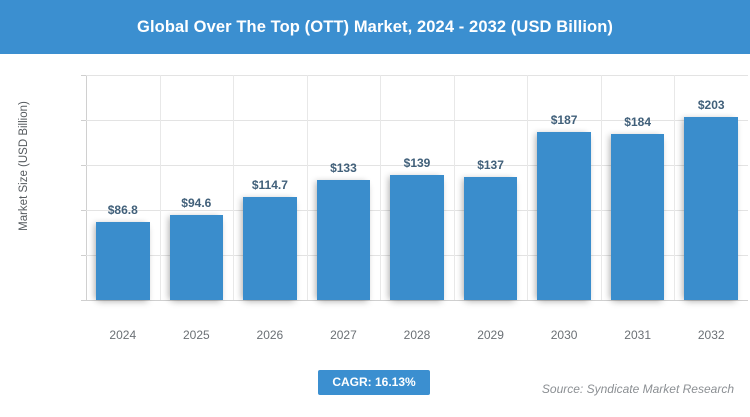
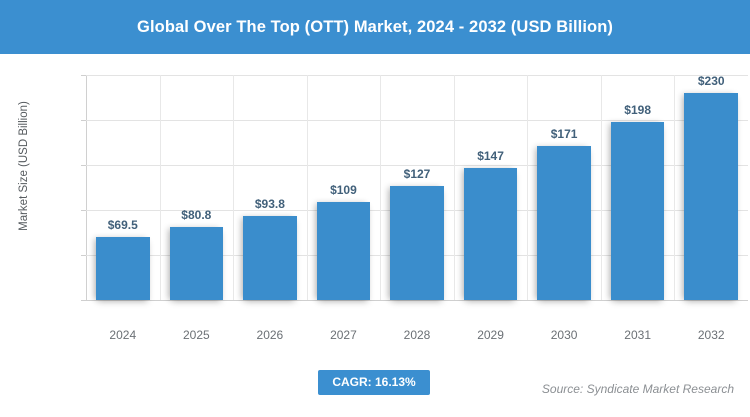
2024: $86.8 -> $69.5
2025: $94.6 -> $80.8
2026: $114.7 -> $93.8
2027: $133 -> $109
2028: $139 -> $127
2029: $137 -> $147
2030: $187 -> $171
2031: $184 -> $198
2032: $203 -> $230
